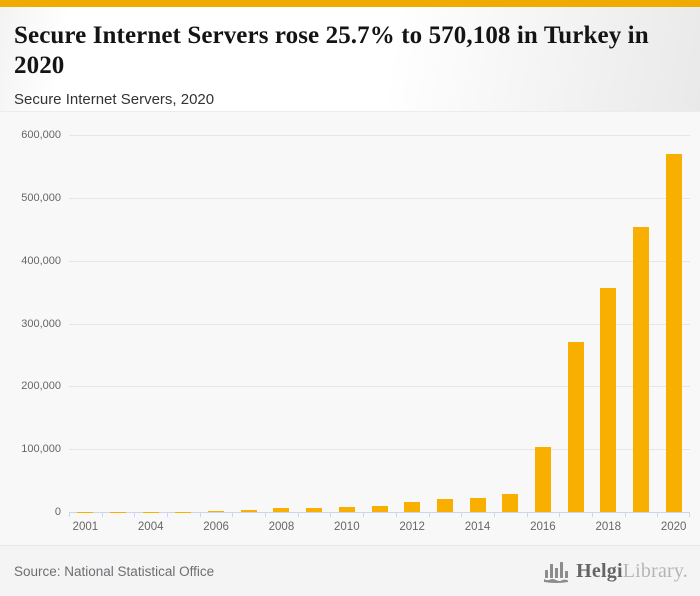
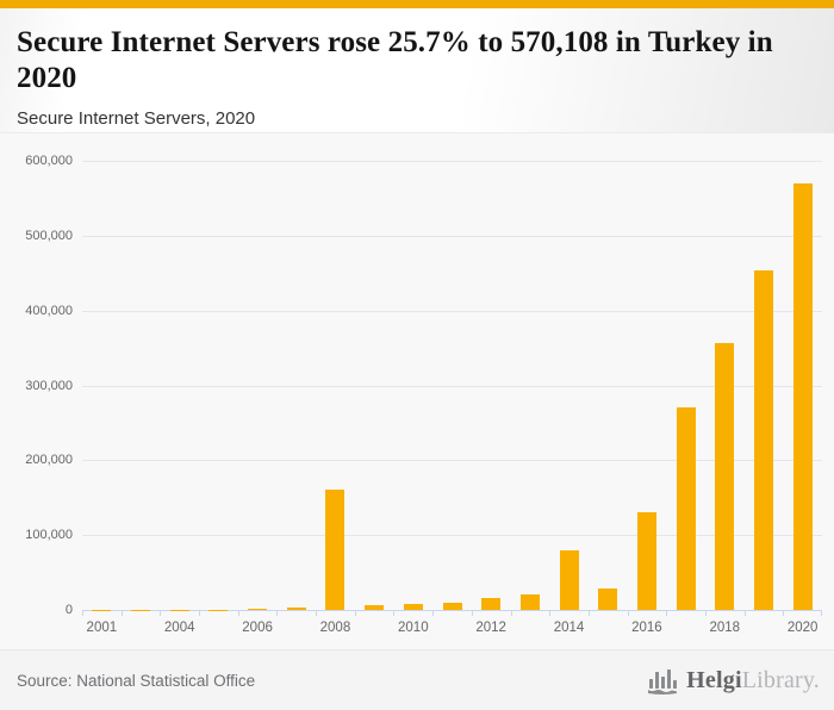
2008: 10000 -> 160000
2014: 20000 -> 80000
2016: 100000 -> 130000
